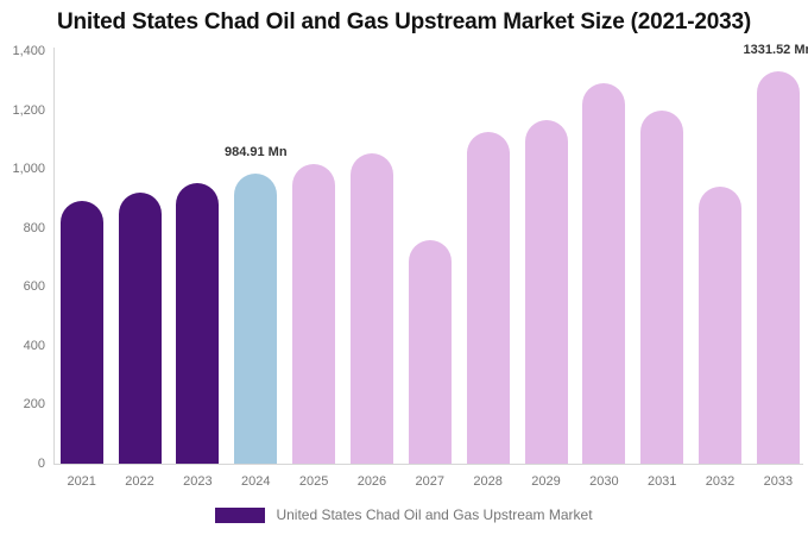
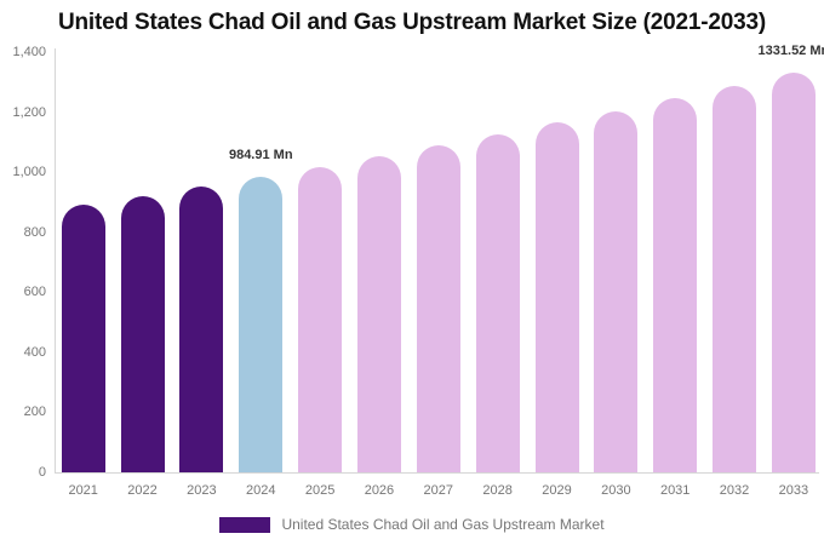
2027: 760 -> 1090
2030: 1290 -> 1200
2031: 1200 -> 1240
2032: 940 -> 1290
